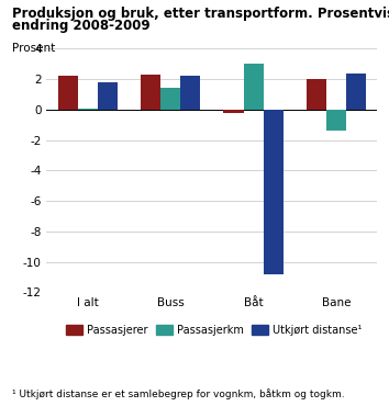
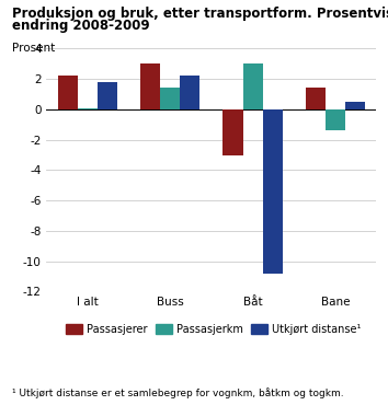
Passasjerer/Buss: 2.3 -> 3.0
Passasjerer/Båt: -0.2 -> -3.0
Passasjerer/Bane: 2.0 -> 1.4
Utkjørt distanse¹/Bane: 2.4 -> 0.5
